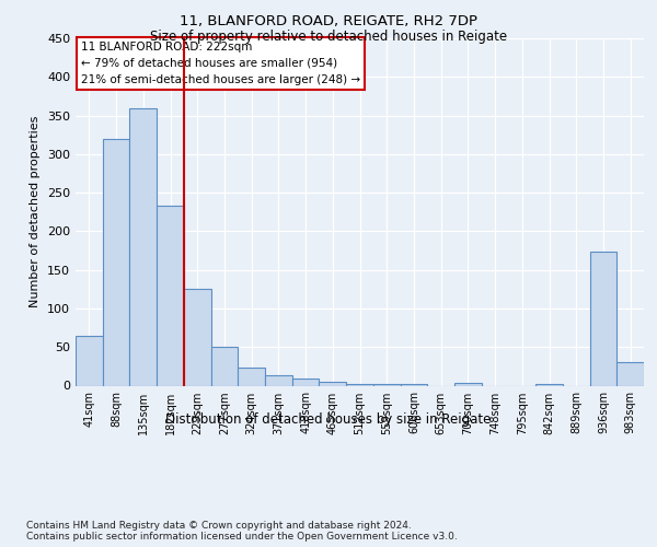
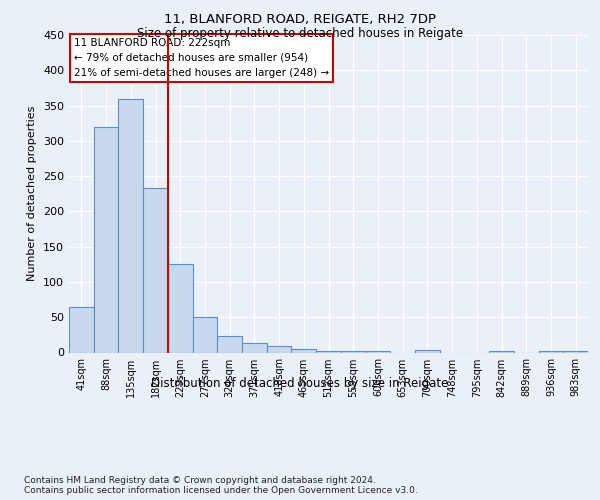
936sqm: 174 -> 2
983sqm: 30 -> 2
